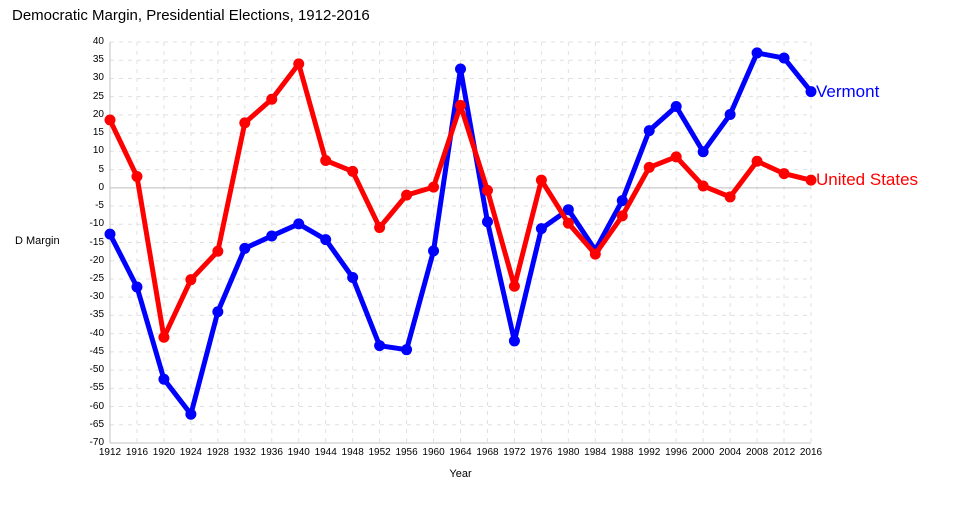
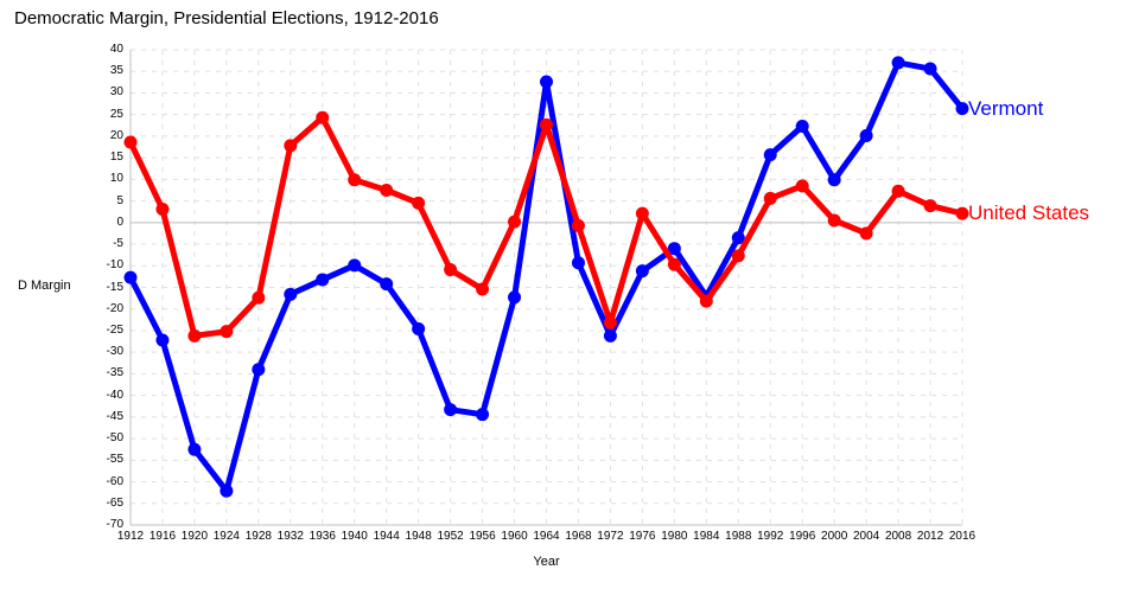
United States/1920: -41 -> -26
United States/1940: 34 -> 10
United States/1956: -2 -> -15
Vermont/1972: -42 -> -26
United States/1972: -27 -> -23
